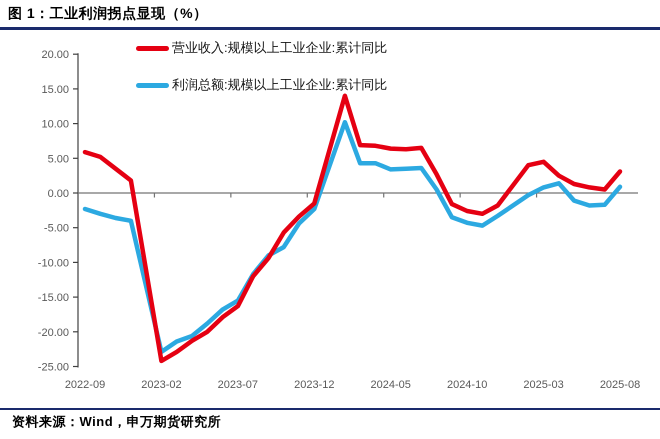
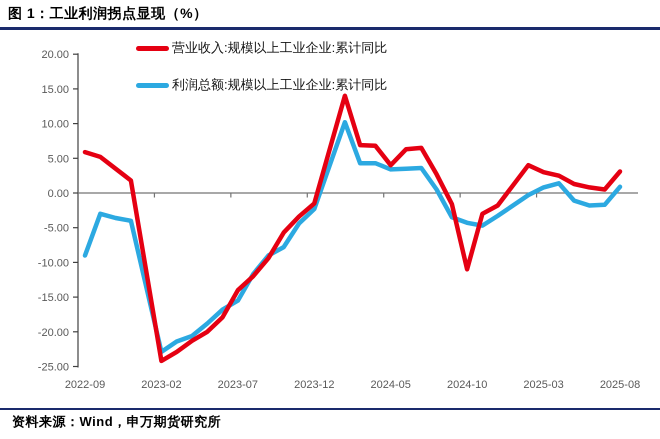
利润总额:规模以上工业企业:累计同比/2022-09: -2 -> -9
营业收入:规模以上工业企业:累计同比/2023-07: -16 -> -14
营业收入:规模以上工业企业:累计同比/2024-05: 6 -> 4
营业收入:规模以上工业企业:累计同比/2024-10: -3 -> -11
营业收入:规模以上工业企业:累计同比/2025-03: 4 -> 3
